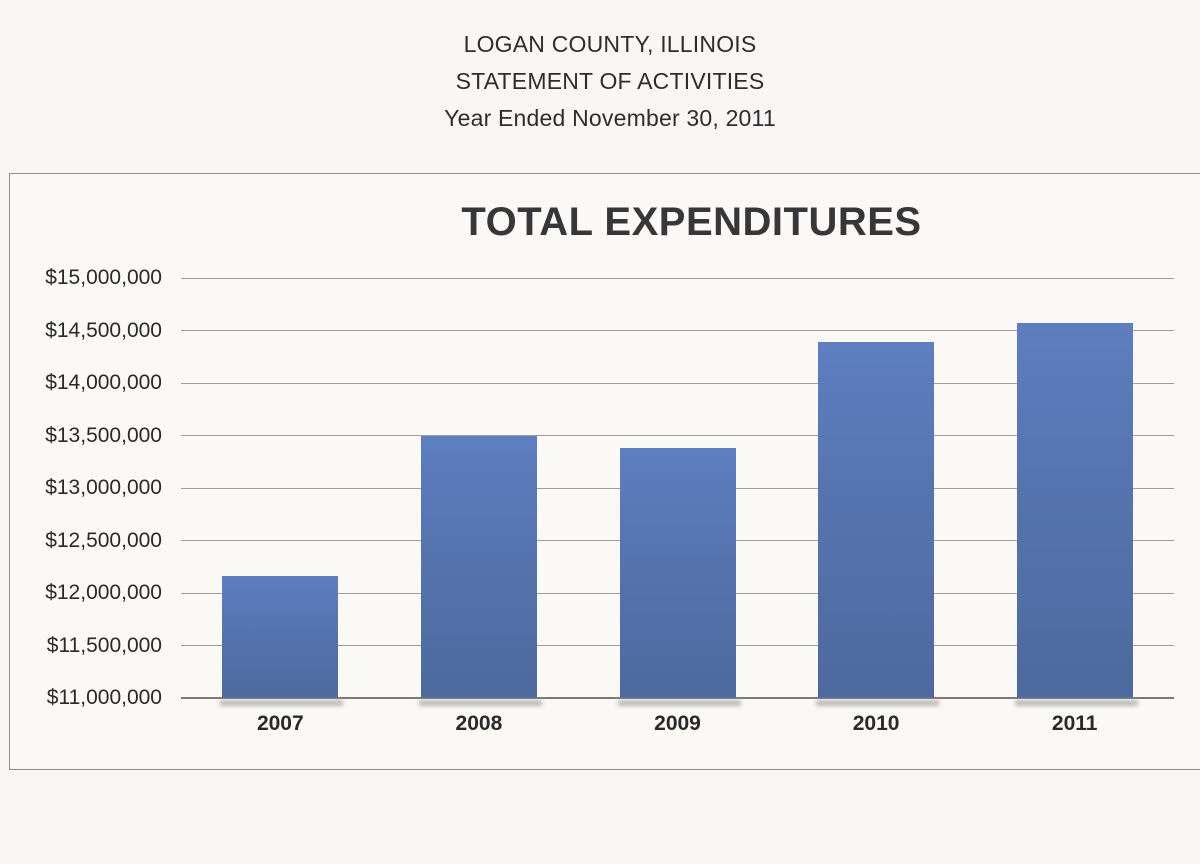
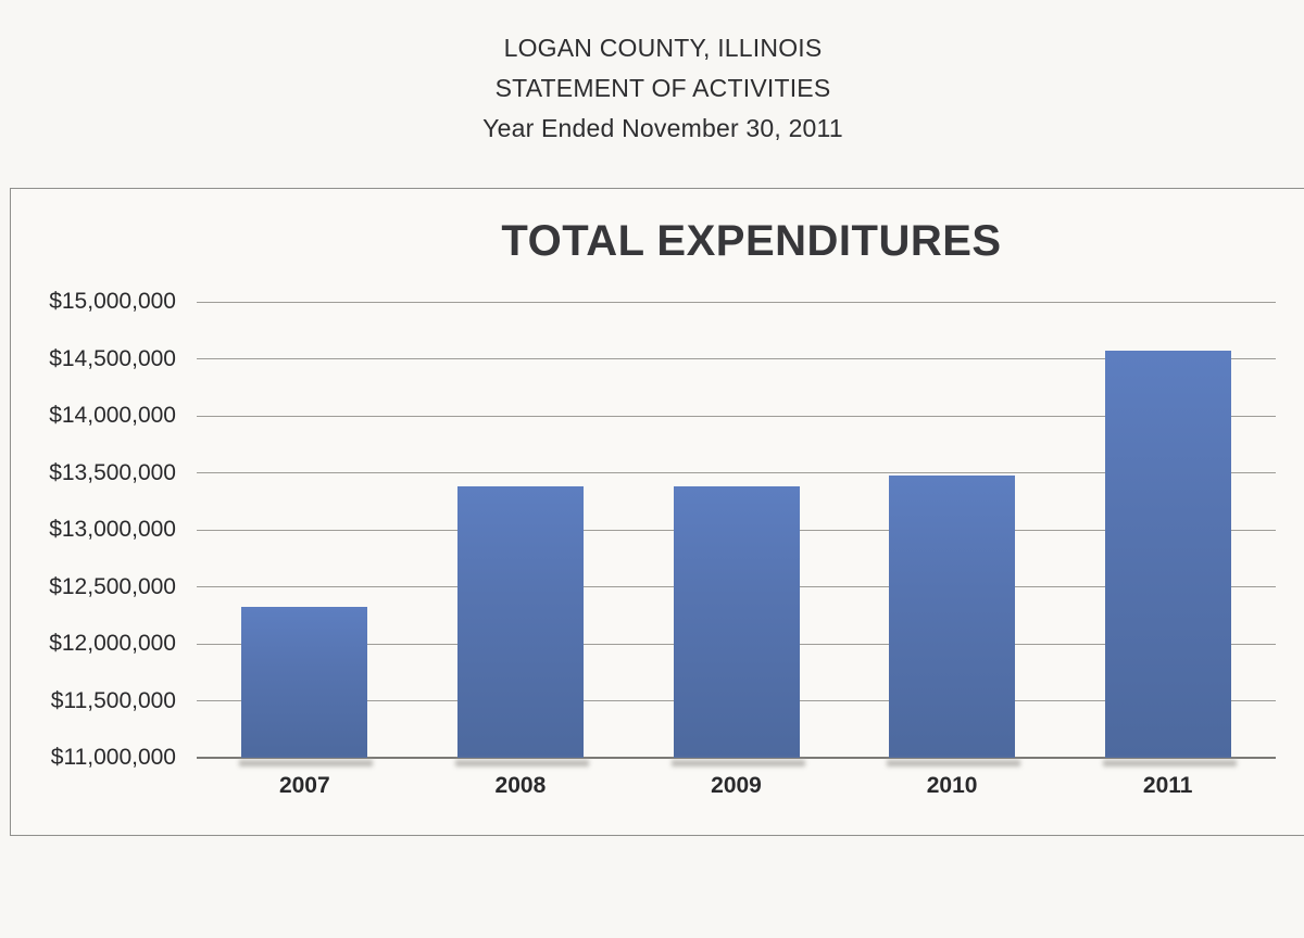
2007: $12160000 -> $12320000
2008: $13500000 -> $13380000
2010: $14390000 -> $13480000
